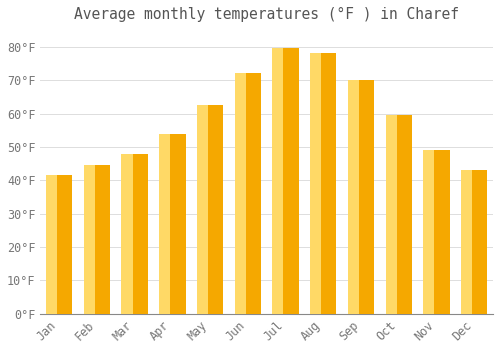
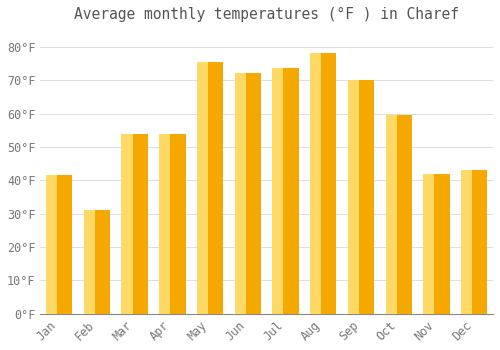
Feb: 44.5°F -> 31.0°F
Mar: 48.0°F -> 54.0°F
May: 62.5°F -> 75.5°F
Jul: 79.5°F -> 73.5°F
Nov: 49.0°F -> 42.0°F
